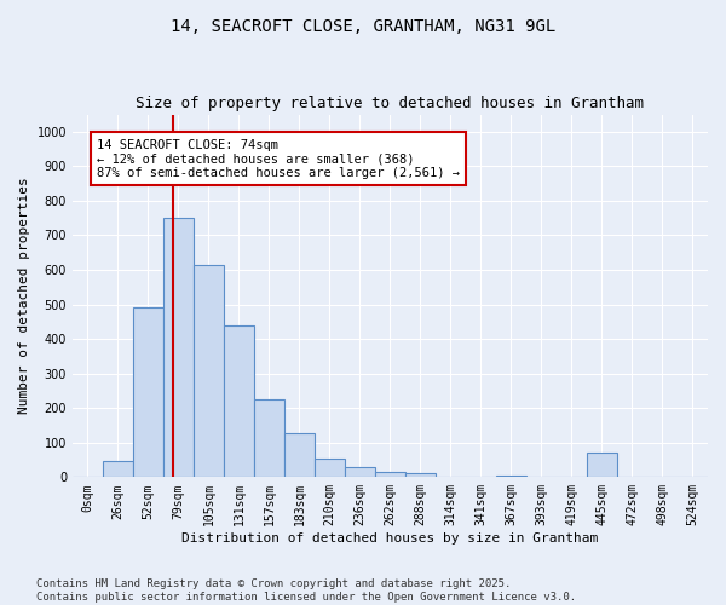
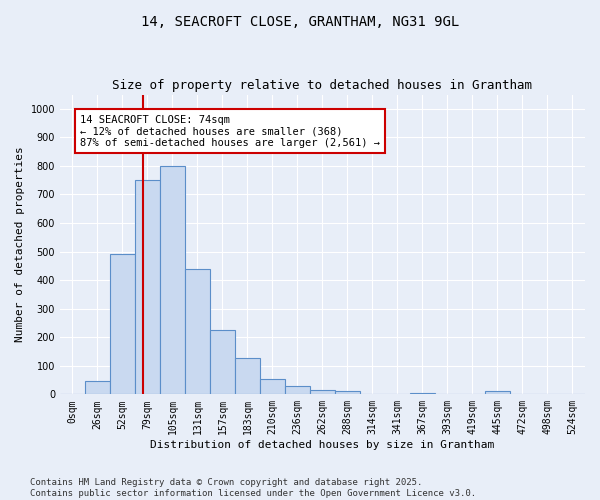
105sqm: 615 -> 800
445sqm: 70 -> 10
